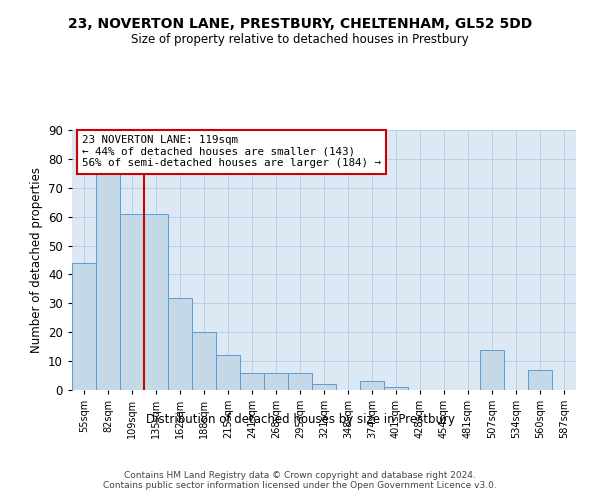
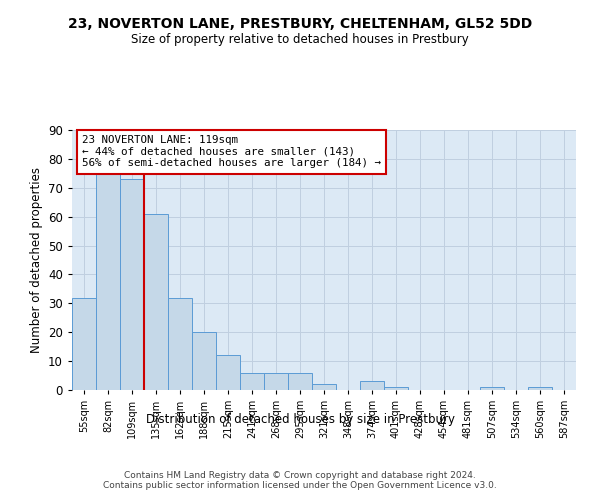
55sqm: 44 -> 32
109sqm: 61 -> 73
507sqm: 14 -> 1
560sqm: 7 -> 1
